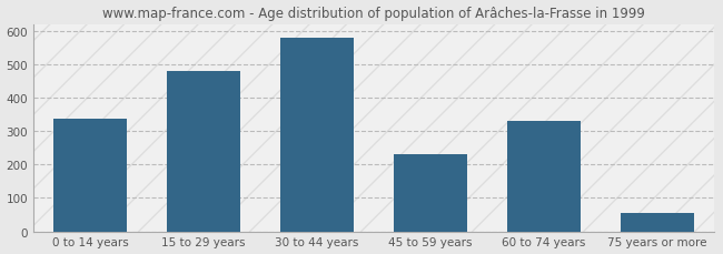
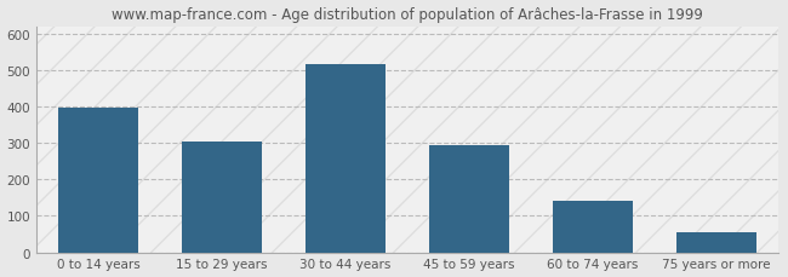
0 to 14 years: 335 -> 395
15 to 29 years: 480 -> 305
30 to 44 years: 580 -> 515
45 to 59 years: 230 -> 295
60 to 74 years: 330 -> 140
